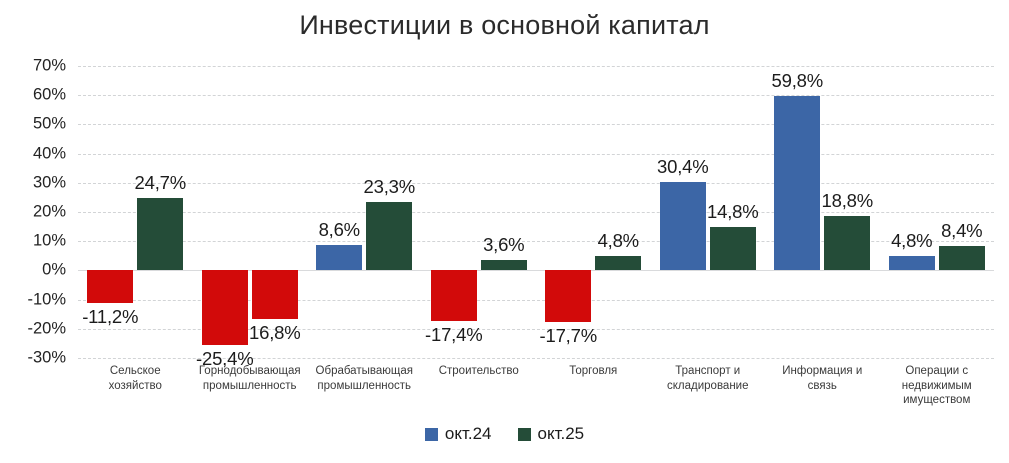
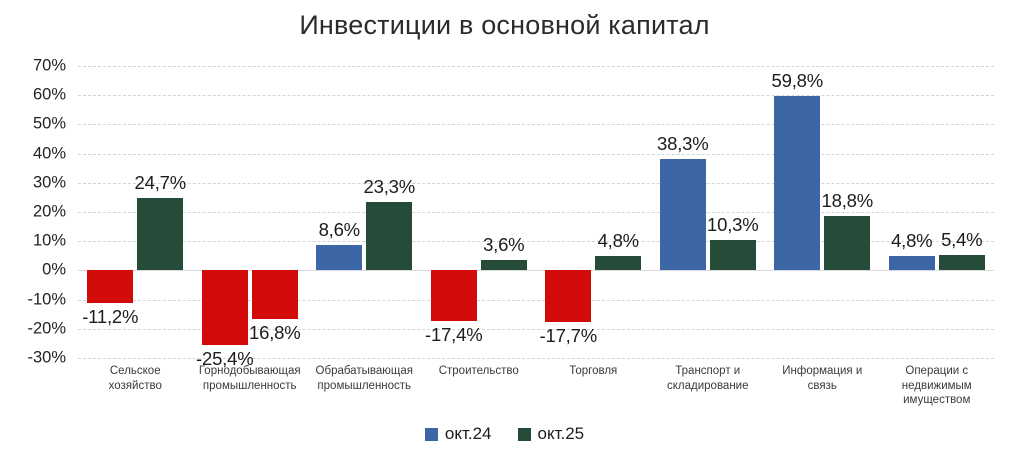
окт.24/Транспорт и складирование: 30,4% -> 38,3%
окт.25/Транспорт и складирование: 14,8% -> 10,3%
окт.25/Операции с недвижимым имуществом: 8,4% -> 5,4%
